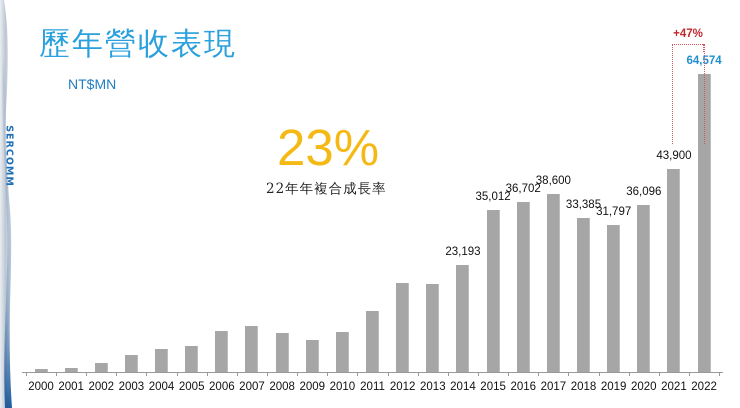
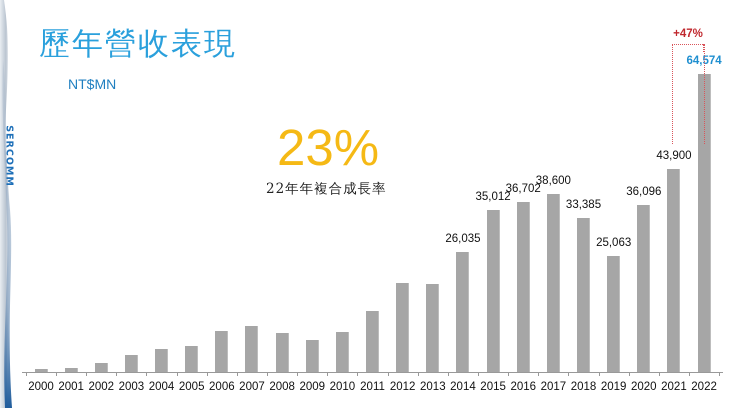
2014: 23,193 -> 26,035
2019: 31,797 -> 25,063
